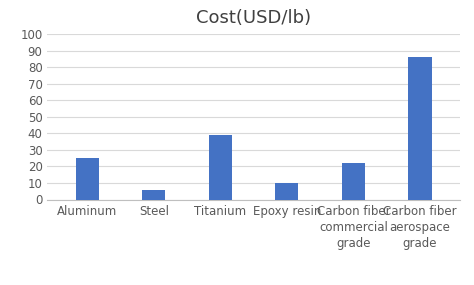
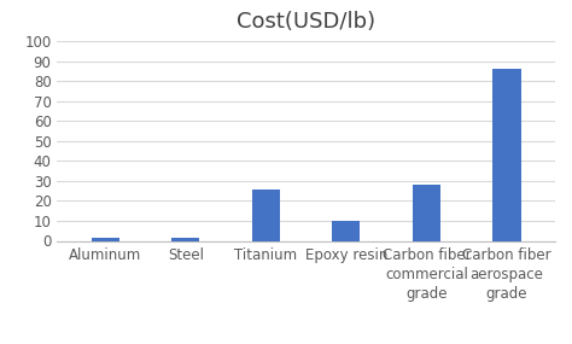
Aluminum: 25 -> 2
Steel: 6 -> 2
Titanium: 39 -> 26
Carbon fiber commercial grade: 22 -> 28
